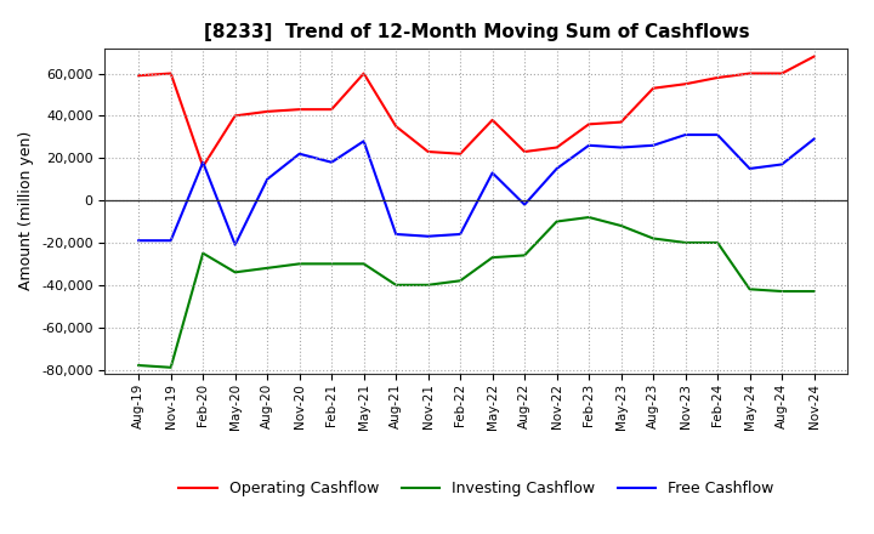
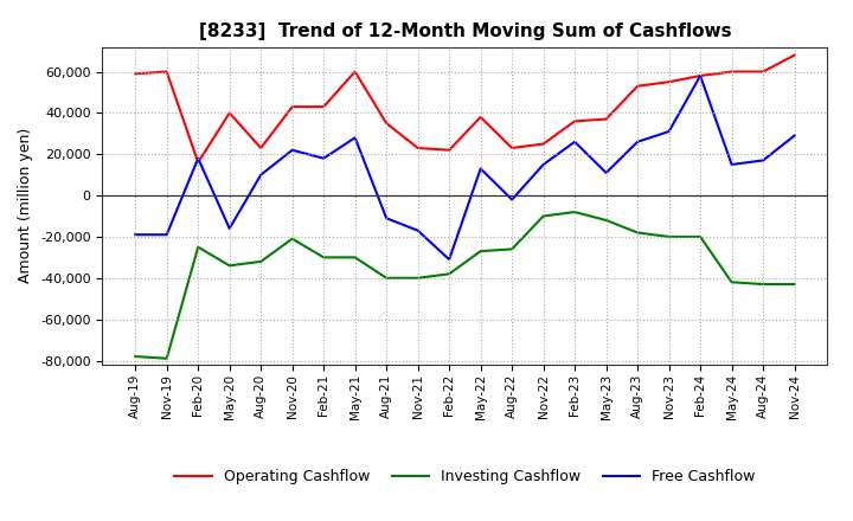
Free Cashflow/May-20: -21,000 -> -16,000
Operating Cashflow/Aug-20: 42,000 -> 23,000
Investing Cashflow/Nov-20: -30,000 -> -21,000
Free Cashflow/Aug-21: -16,000 -> -11,000
Free Cashflow/Feb-22: -16,000 -> -31,000
Free Cashflow/May-23: 25,000 -> 11,000
Free Cashflow/Feb-24: 31,000 -> 58,000
